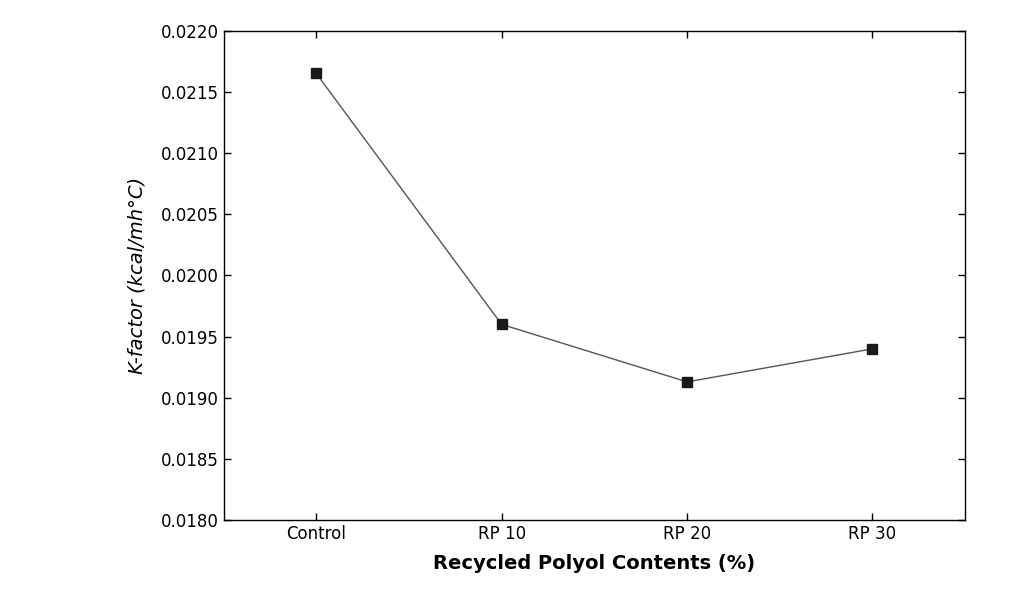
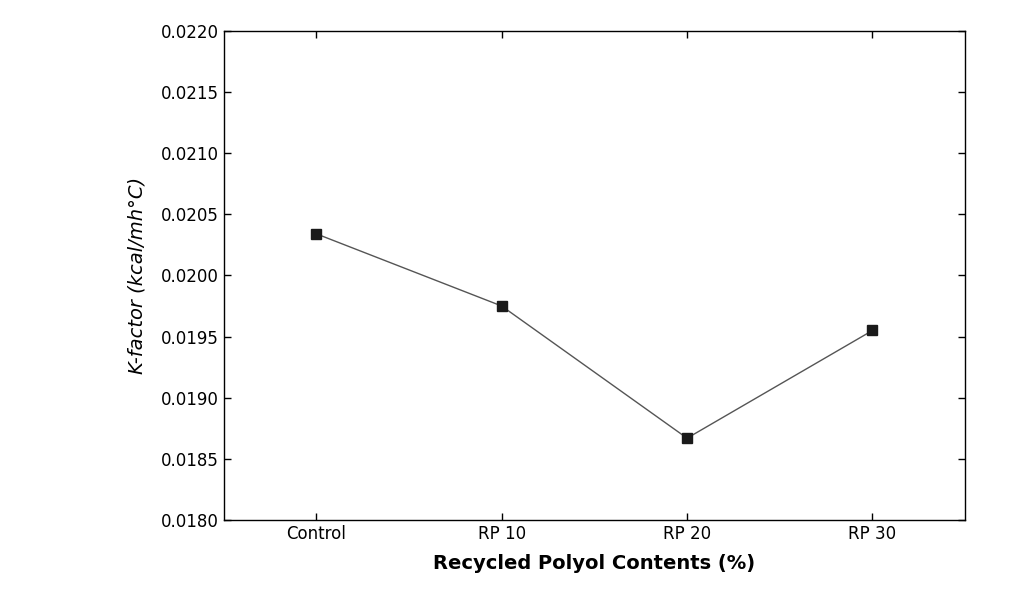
Control: 0.02165 -> 0.02034
RP 10: 0.01960 -> 0.01975
RP 20: 0.01913 -> 0.01867
RP 30: 0.01940 -> 0.01955
